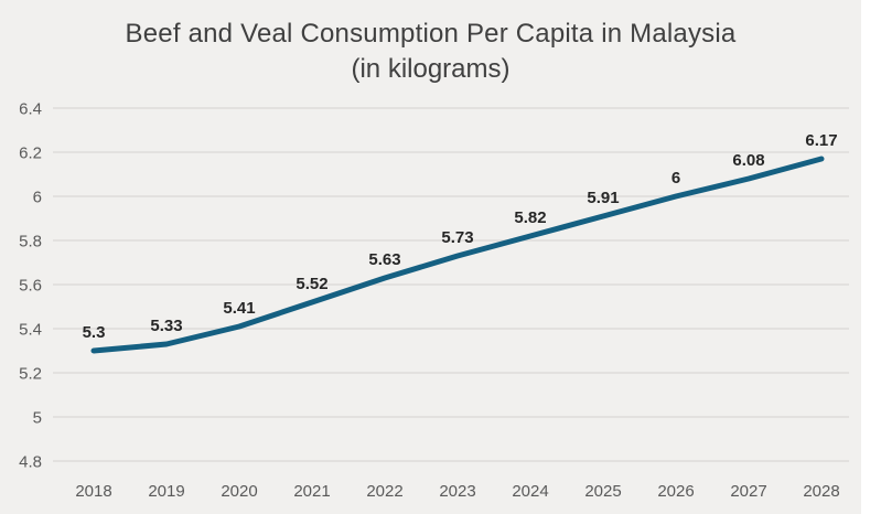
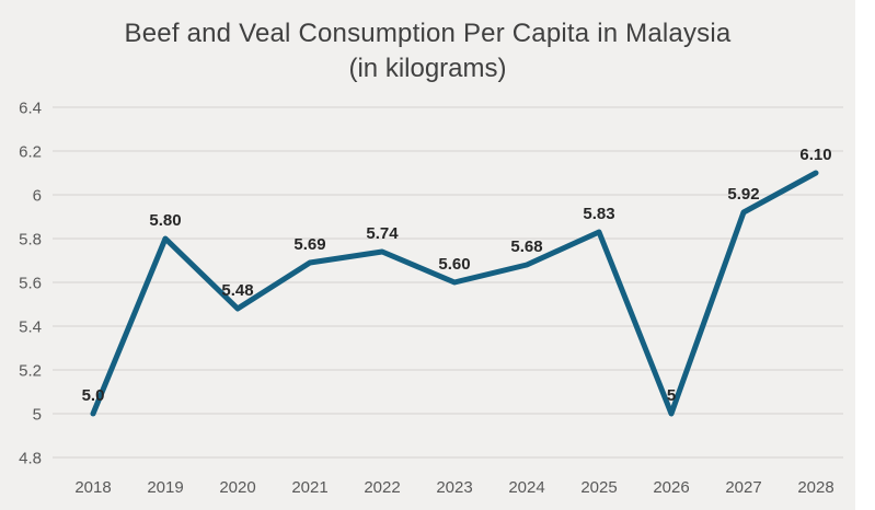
2018: 5.3 -> 5.0
2019: 5.33 -> 5.80
2020: 5.41 -> 5.48
2021: 5.52 -> 5.69
2022: 5.63 -> 5.74
2023: 5.73 -> 5.60
2024: 5.82 -> 5.68
2025: 5.91 -> 5.83
2026: 6 -> 5
2027: 6.08 -> 5.92
2028: 6.17 -> 6.10
